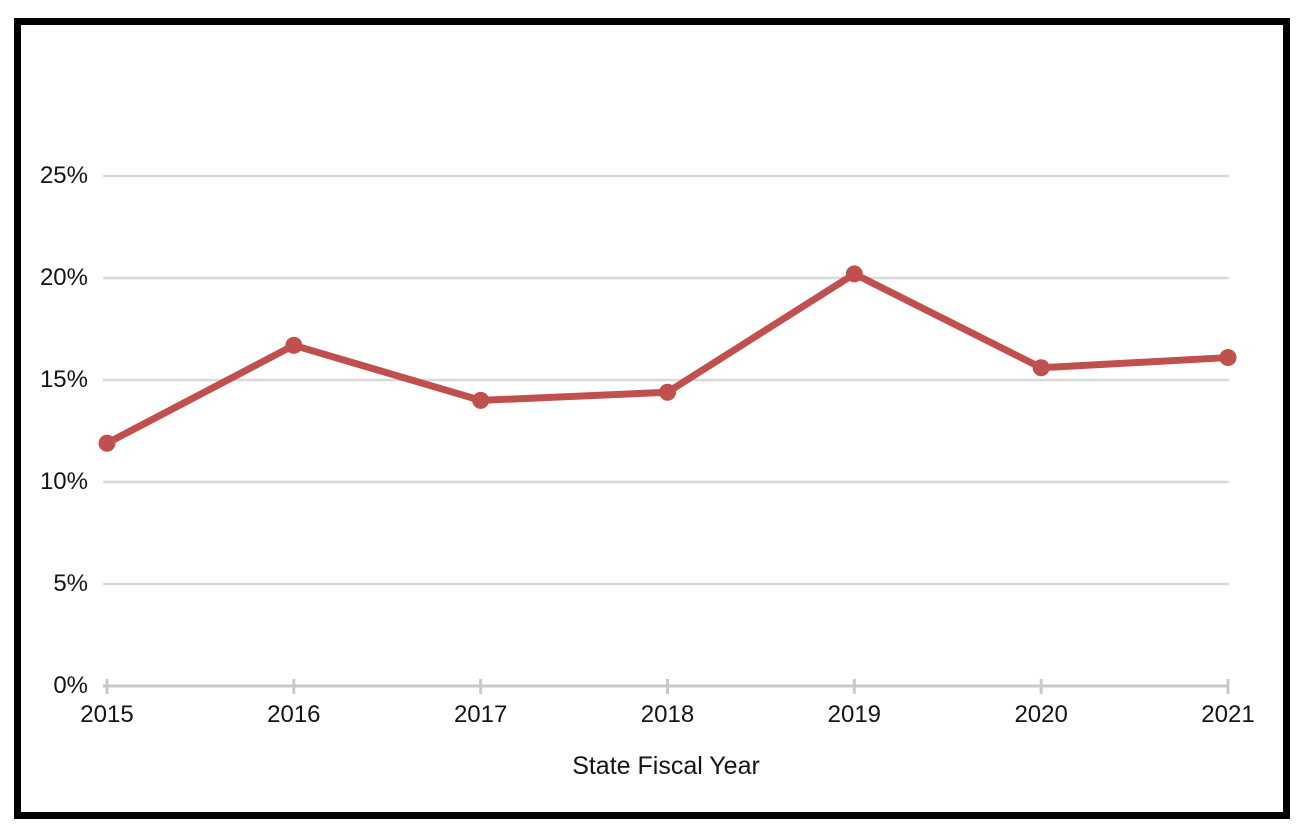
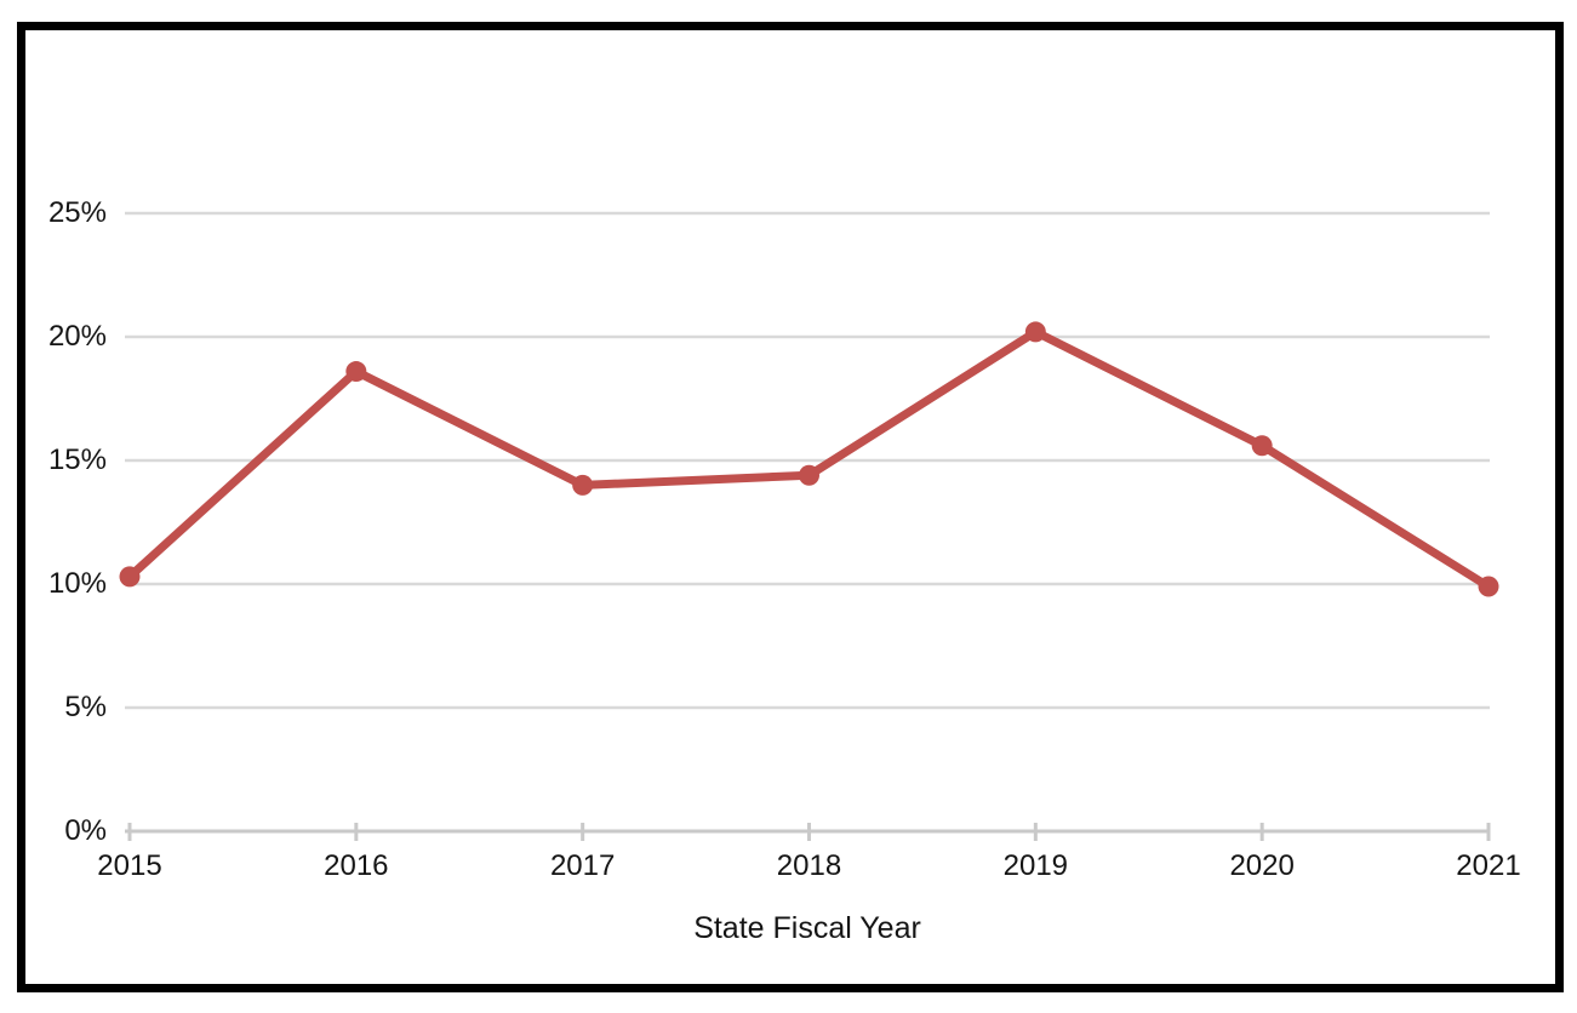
2015: 11.9% -> 10.3%
2016: 16.7% -> 18.6%
2021: 16.1% -> 9.9%
